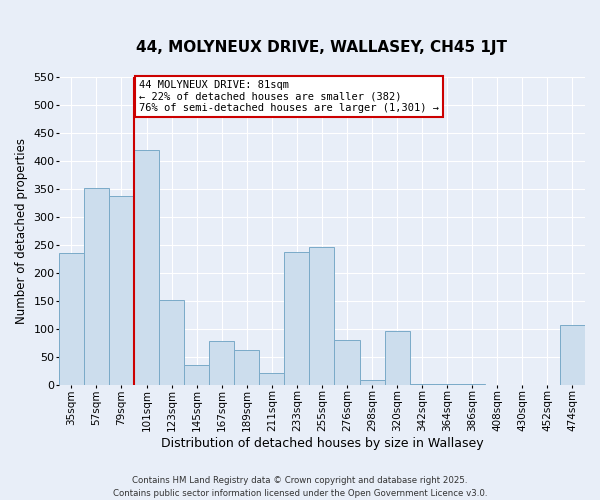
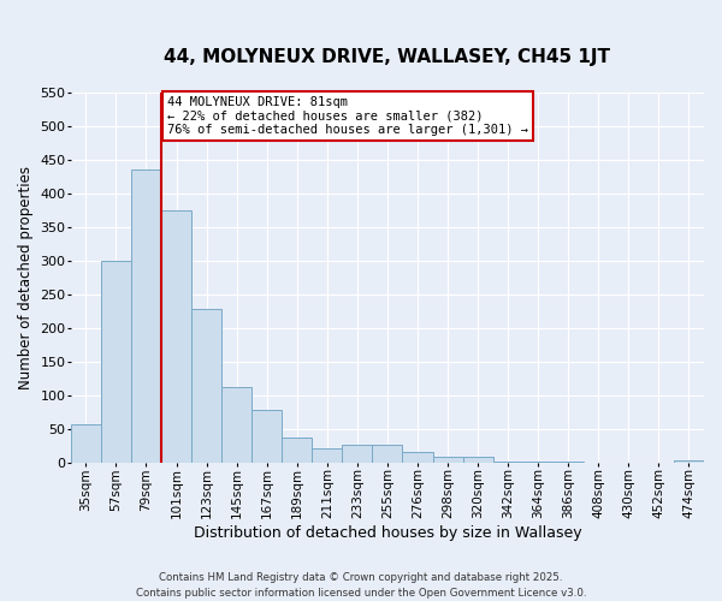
35sqm: 236 -> 57
57sqm: 352 -> 300
79sqm: 338 -> 435
101sqm: 420 -> 375
123sqm: 152 -> 228
145sqm: 36 -> 113
189sqm: 62 -> 37
233sqm: 238 -> 27
255sqm: 246 -> 27
276sqm: 80 -> 17
320sqm: 96 -> 10
474sqm: 108 -> 3
